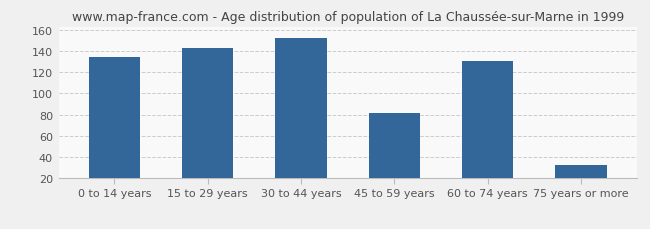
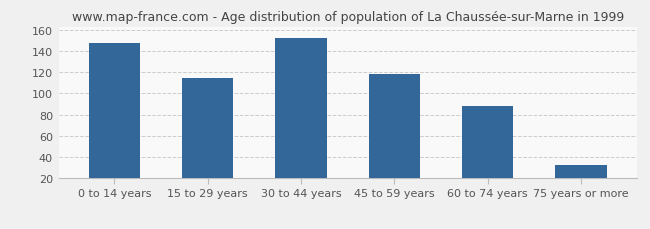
0 to 14 years: 134 -> 148
15 to 29 years: 143 -> 115
45 to 59 years: 82 -> 118
60 to 74 years: 131 -> 88
